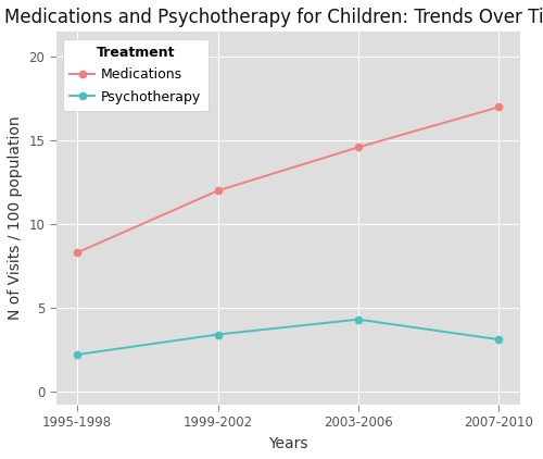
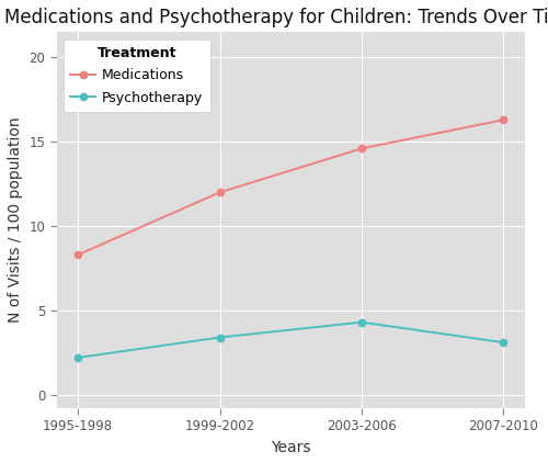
Medications/2007-2010: 17.0 -> 16.3
